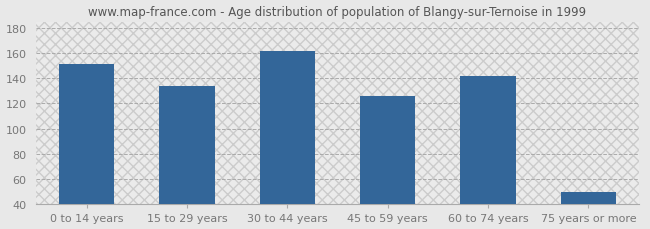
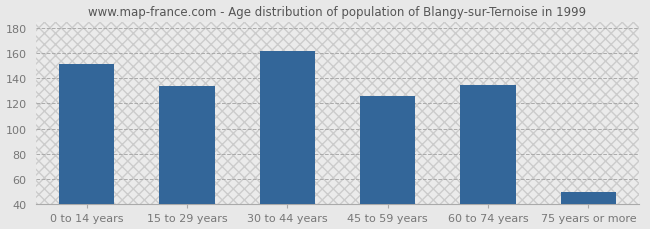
60 to 74 years: 142 -> 135
